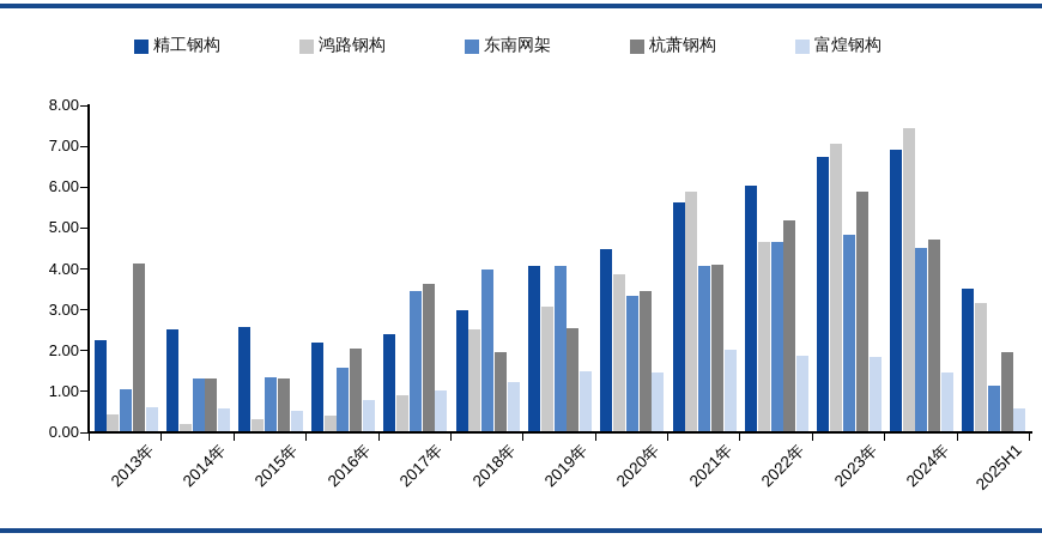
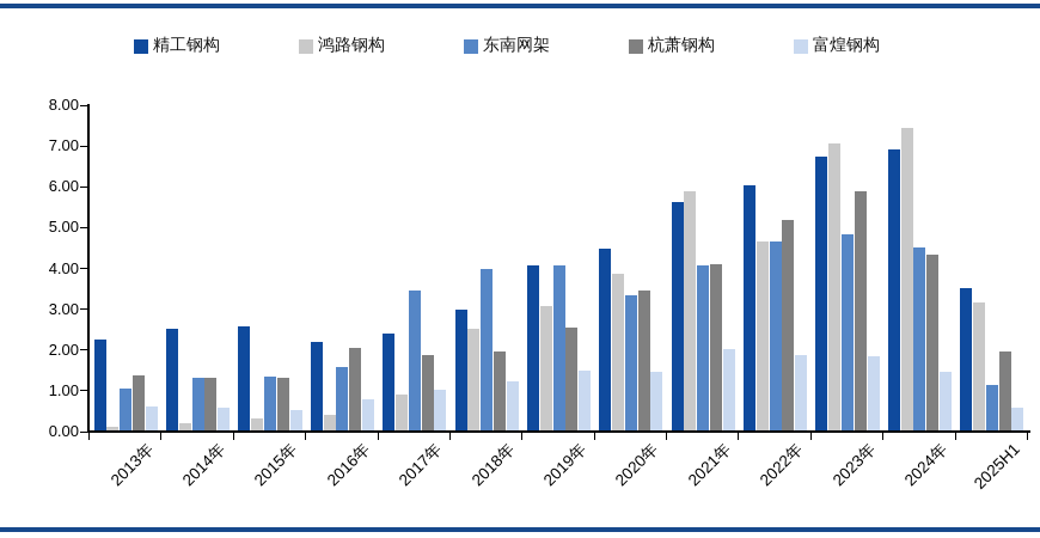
鸿路钢构/2013年: 0.4 -> 0.1
杭萧钢构/2013年: 4.1 -> 1.4
杭萧钢构/2017年: 3.6 -> 1.9
杭萧钢构/2024年: 4.7 -> 4.3
